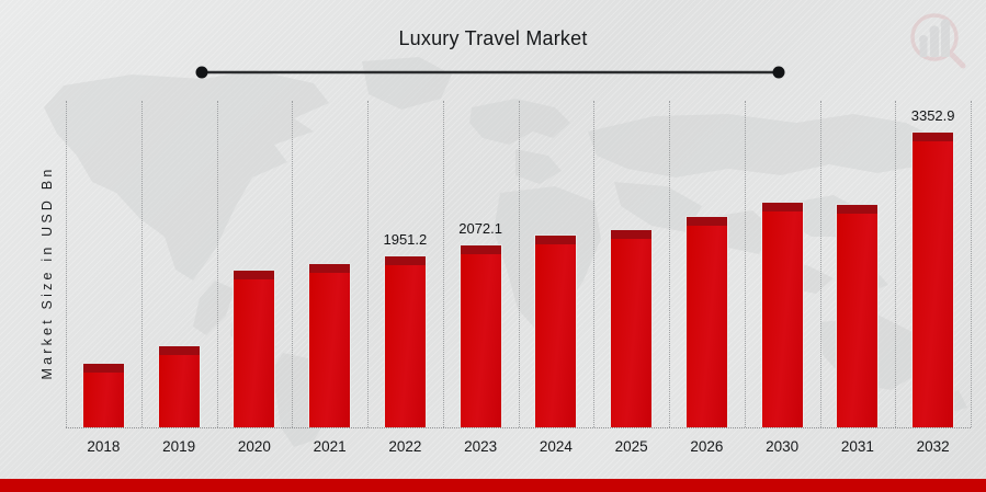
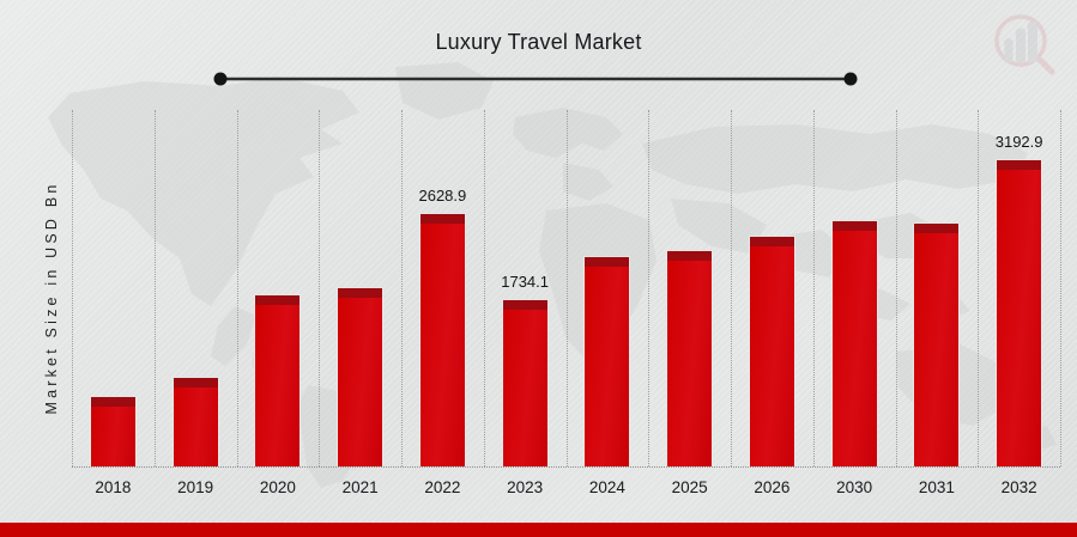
2022: 1951.2 -> 2628.9
2023: 2072.1 -> 1734.1
2032: 3352.9 -> 3192.9
